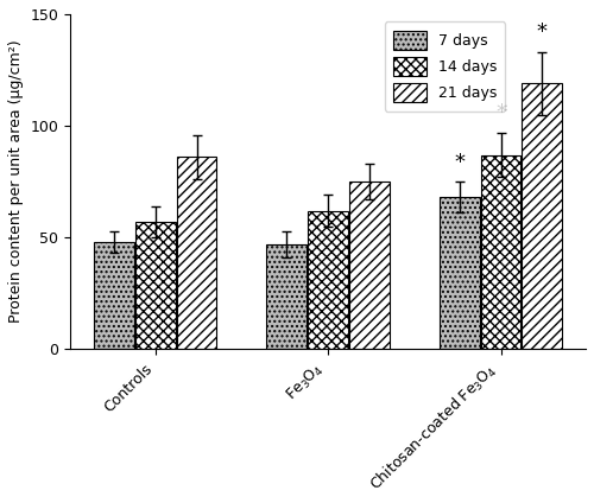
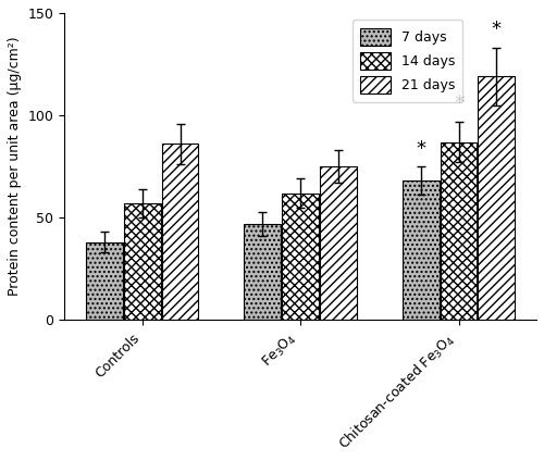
7 days/Controls: 48 -> 38
